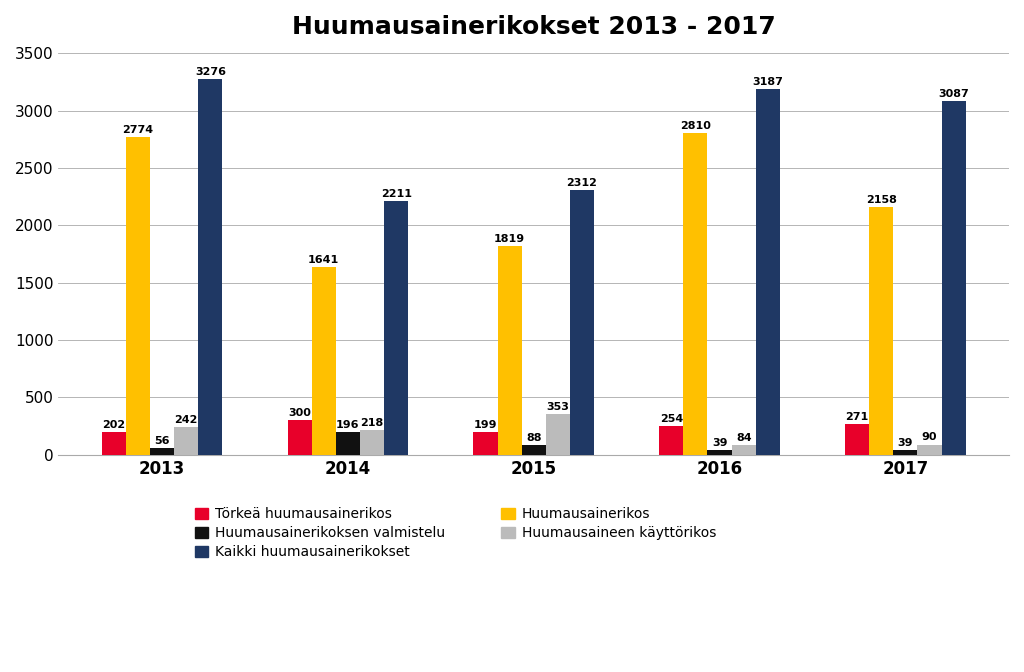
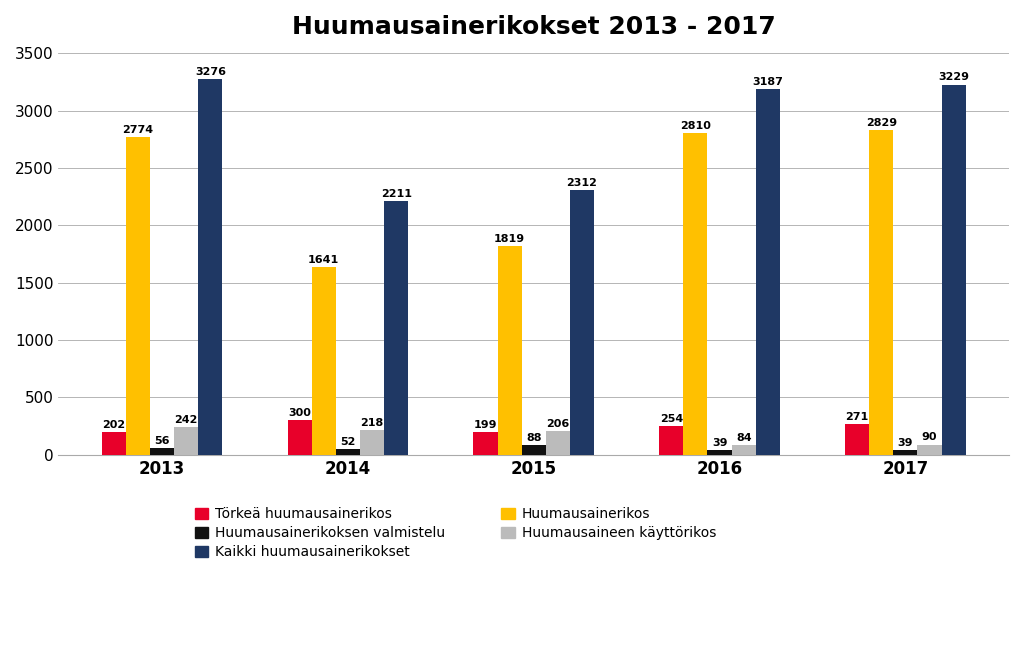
Huumausainerikoksen valmistelu/2014: 196 -> 52
Huumausaineen käyttörikos/2015: 353 -> 206
Huumausainerikos/2017: 2158 -> 2829
Kaikki huumausainerikokset/2017: 3087 -> 3229
